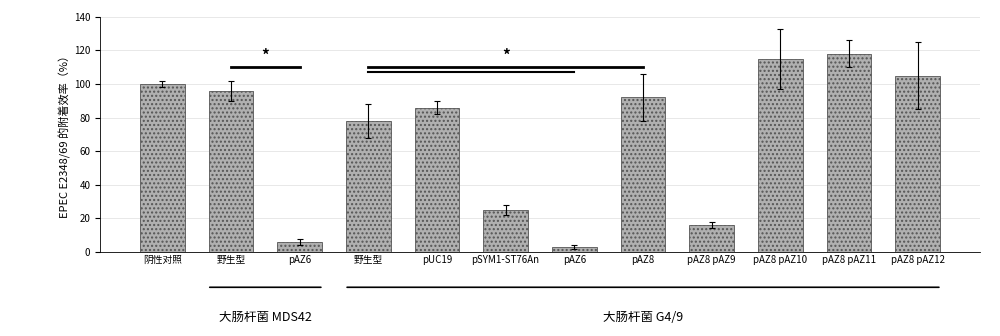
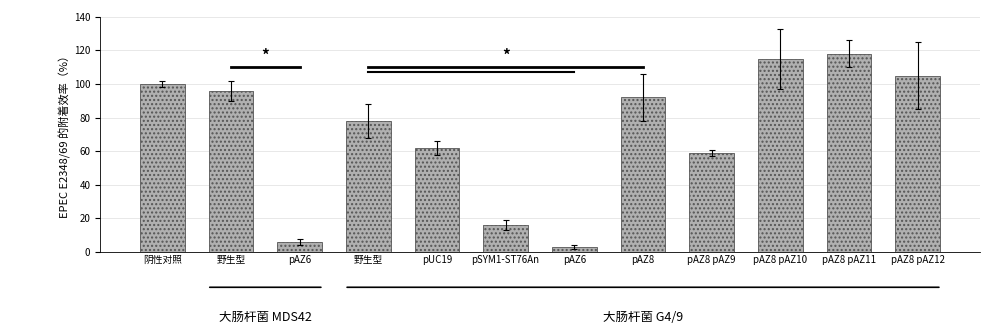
pUC19: 86 -> 62
pSYM1-ST76An: 25 -> 16
pAZ8 pAZ9: 16 -> 59
